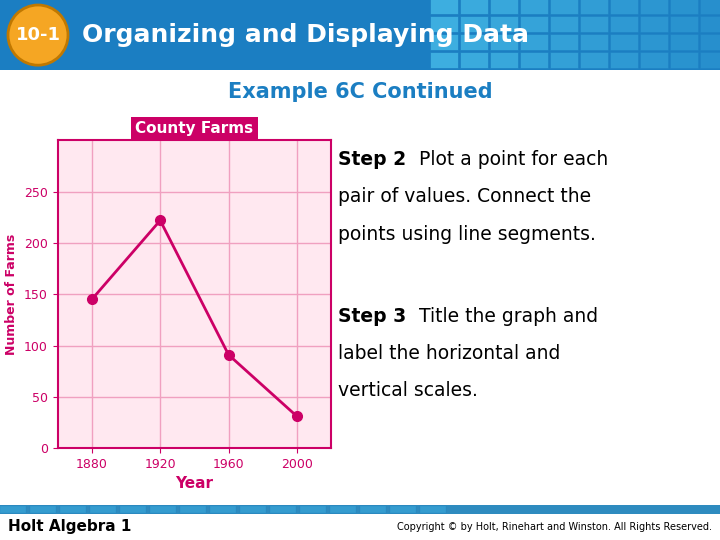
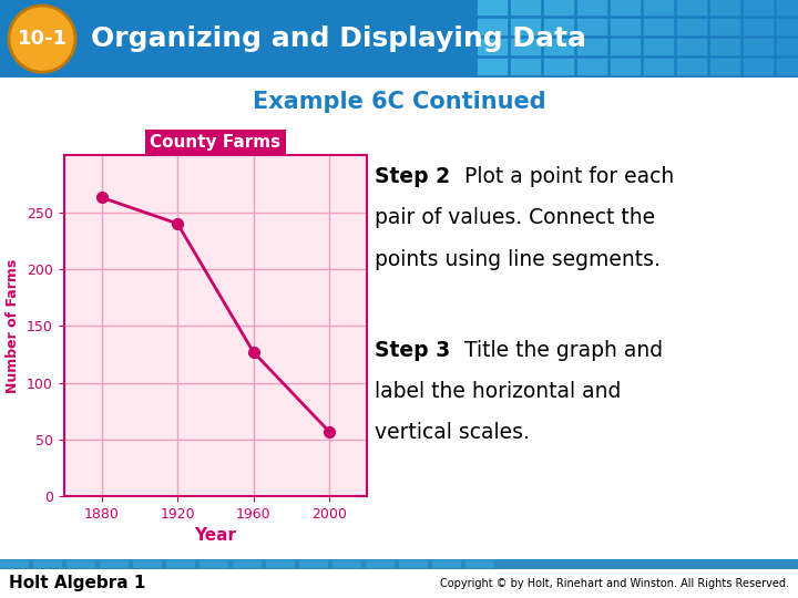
1880: 145 -> 263
1920: 222 -> 240
1960: 91 -> 127
2000: 31 -> 57
